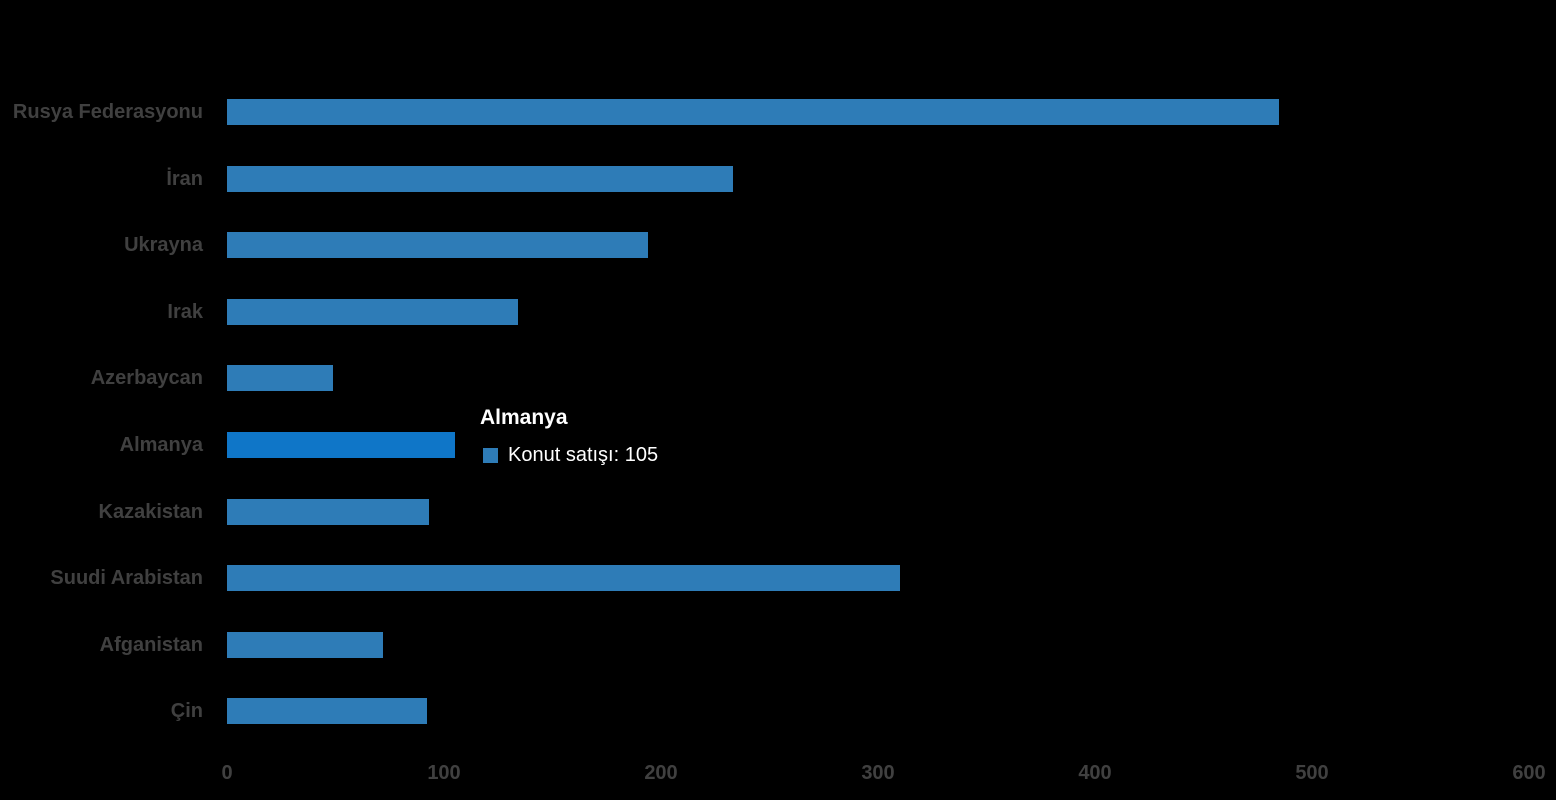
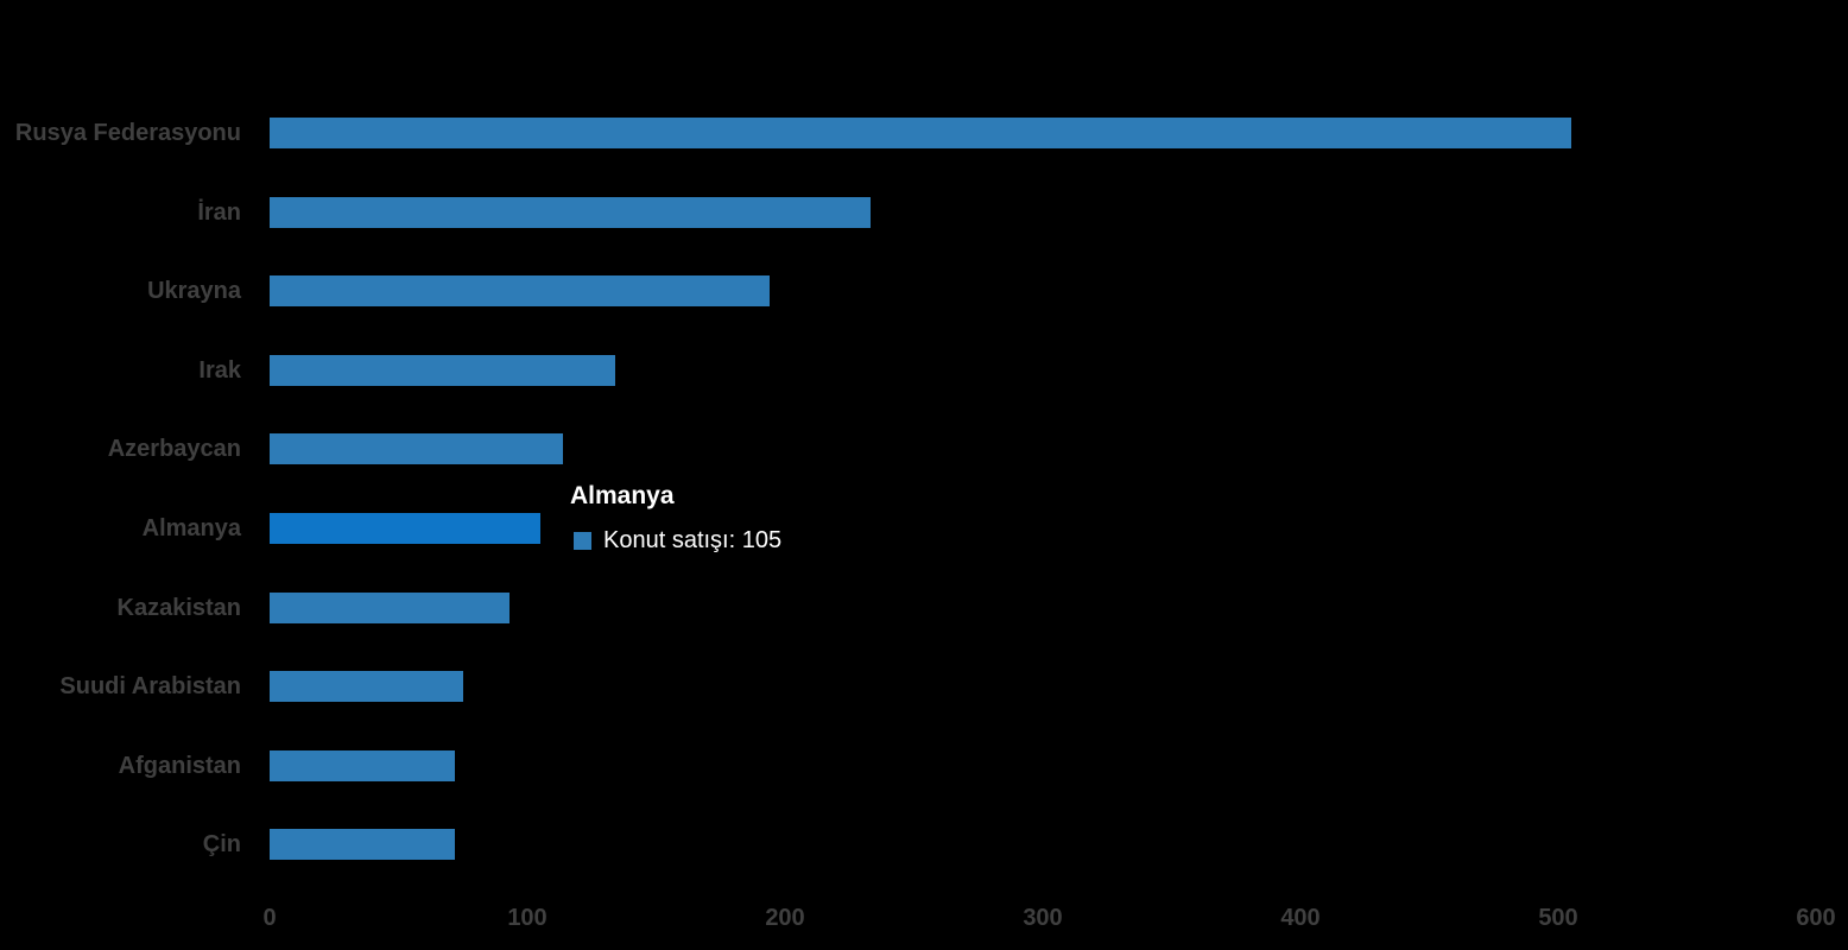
Rusya Federasyonu: 485 -> 505
Azerbaycan: 49 -> 114
Suudi Arabistan: 310 -> 75
Çin: 92 -> 72
